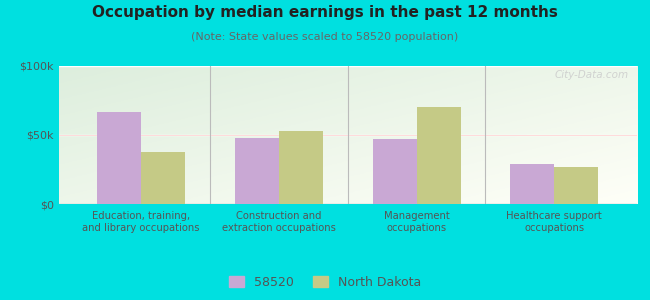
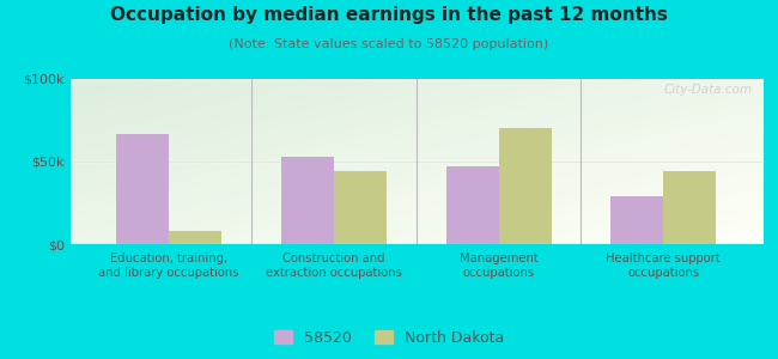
North Dakota/Education, training, and library occupations: $38k -> $8k
58520/Construction and extraction occupations: $48k -> $53k
North Dakota/Construction and extraction occupations: $53k -> $44k
North Dakota/Healthcare support occupations: $27k -> $44k
